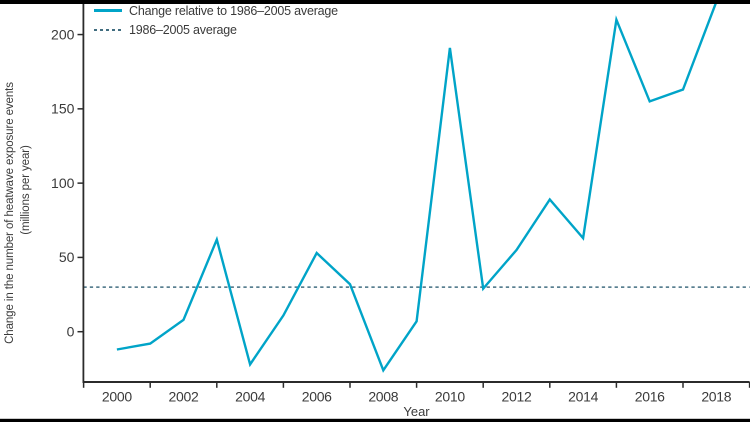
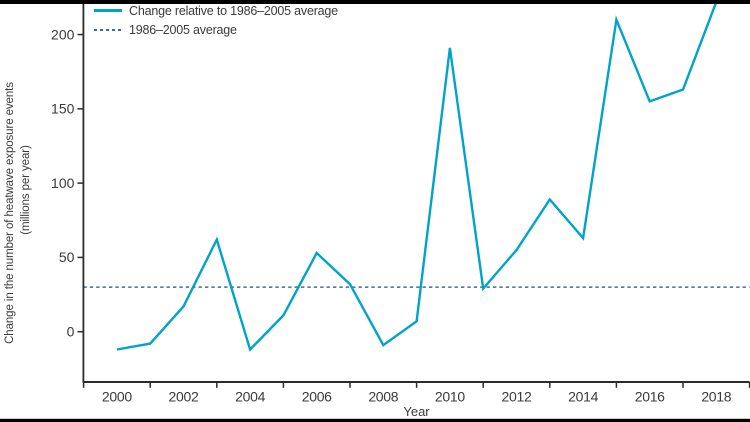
2002: 8 -> 17
2004: -22 -> -12
2008: -26 -> -9
